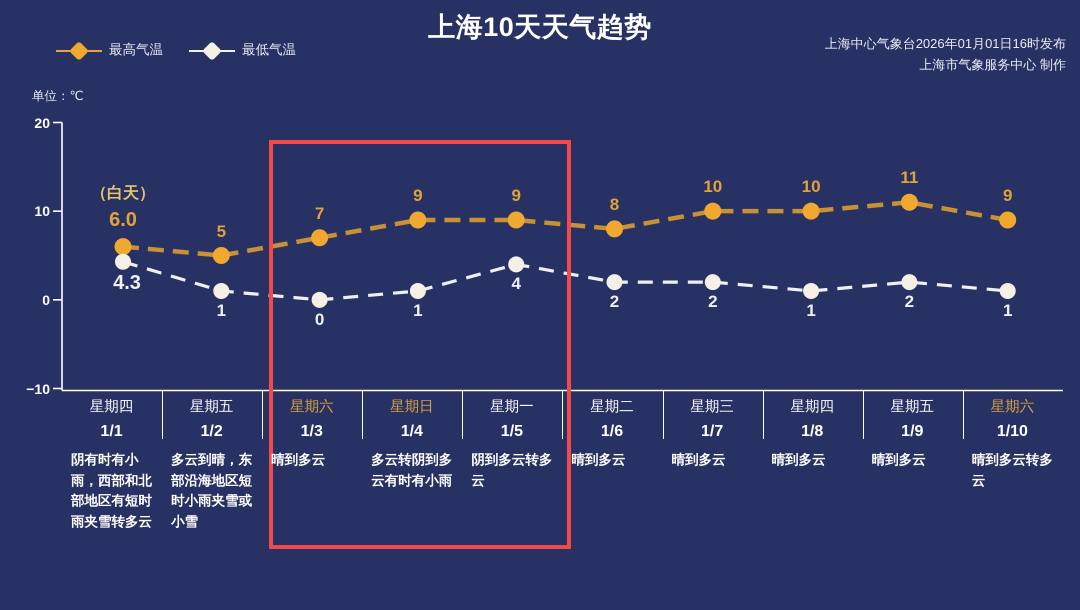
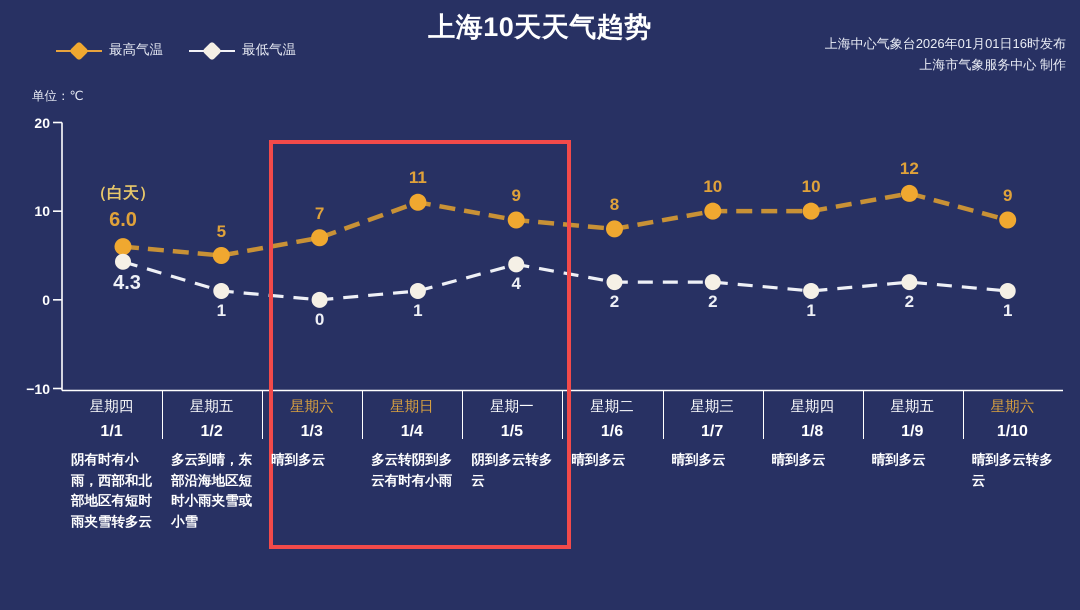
最高气温/1/4: 9 -> 11
最高气温/1/9: 11 -> 12
